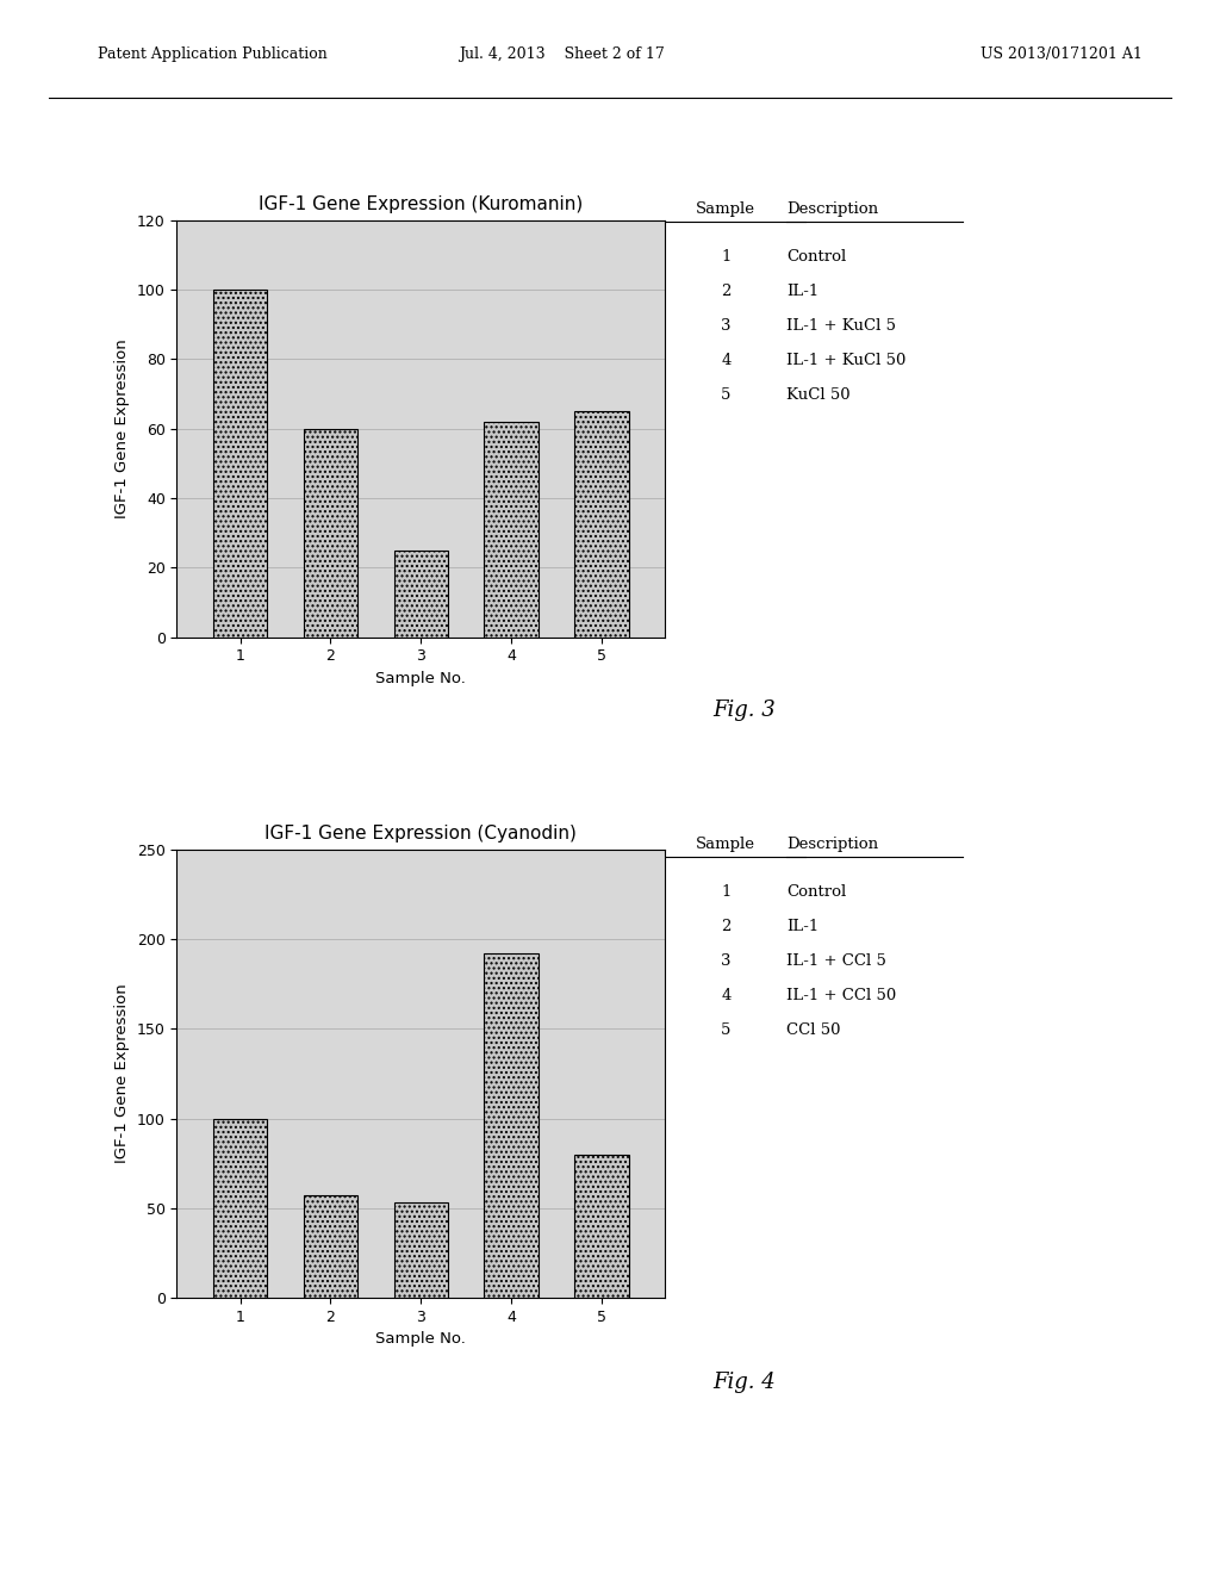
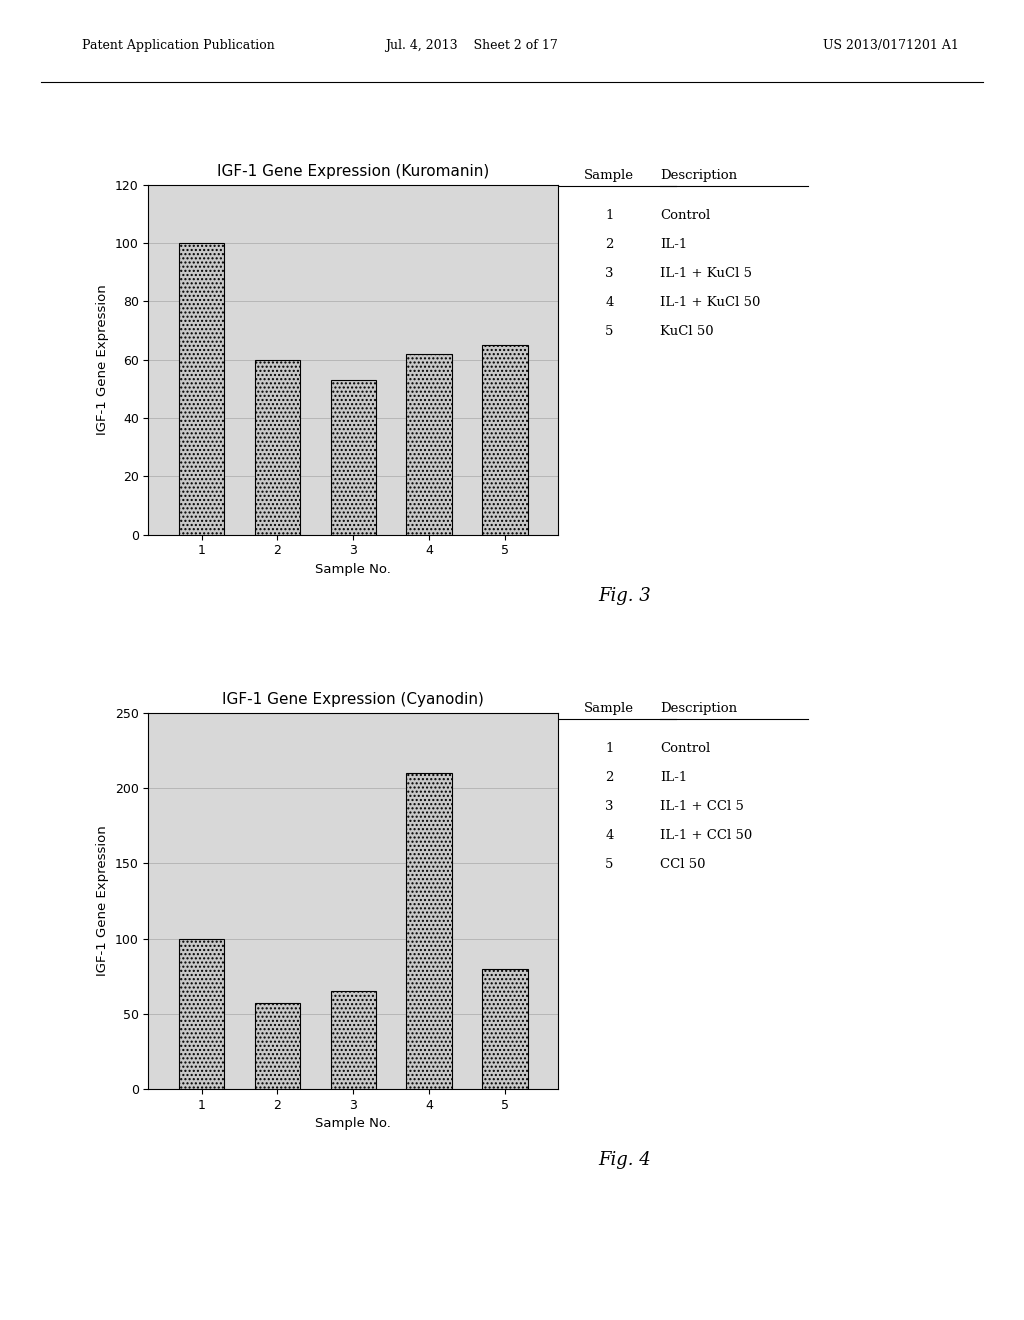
IGF-1 Gene Expression (Kuromanin)/3: 25 -> 53
IGF-1 Gene Expression (Cyanodin)/3: 53 -> 65
IGF-1 Gene Expression (Cyanodin)/4: 192 -> 210
